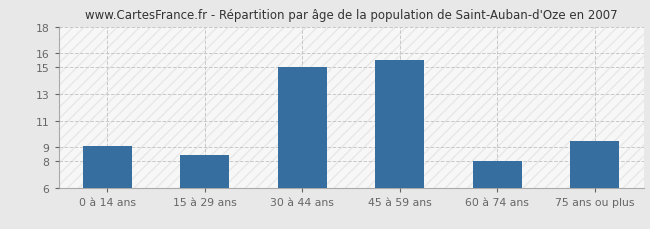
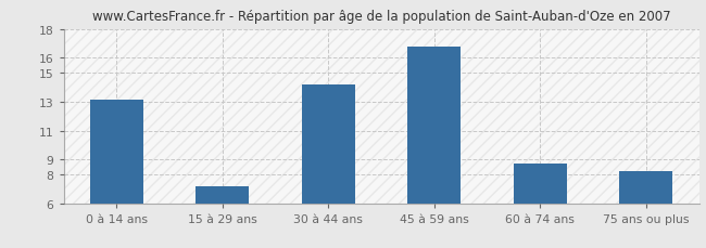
0 à 14 ans: 9.1 -> 13.1
15 à 29 ans: 8.4 -> 7.2
30 à 44 ans: 15.0 -> 14.2
45 à 59 ans: 15.5 -> 16.8
60 à 74 ans: 8.0 -> 8.7
75 ans ou plus: 9.5 -> 8.2
